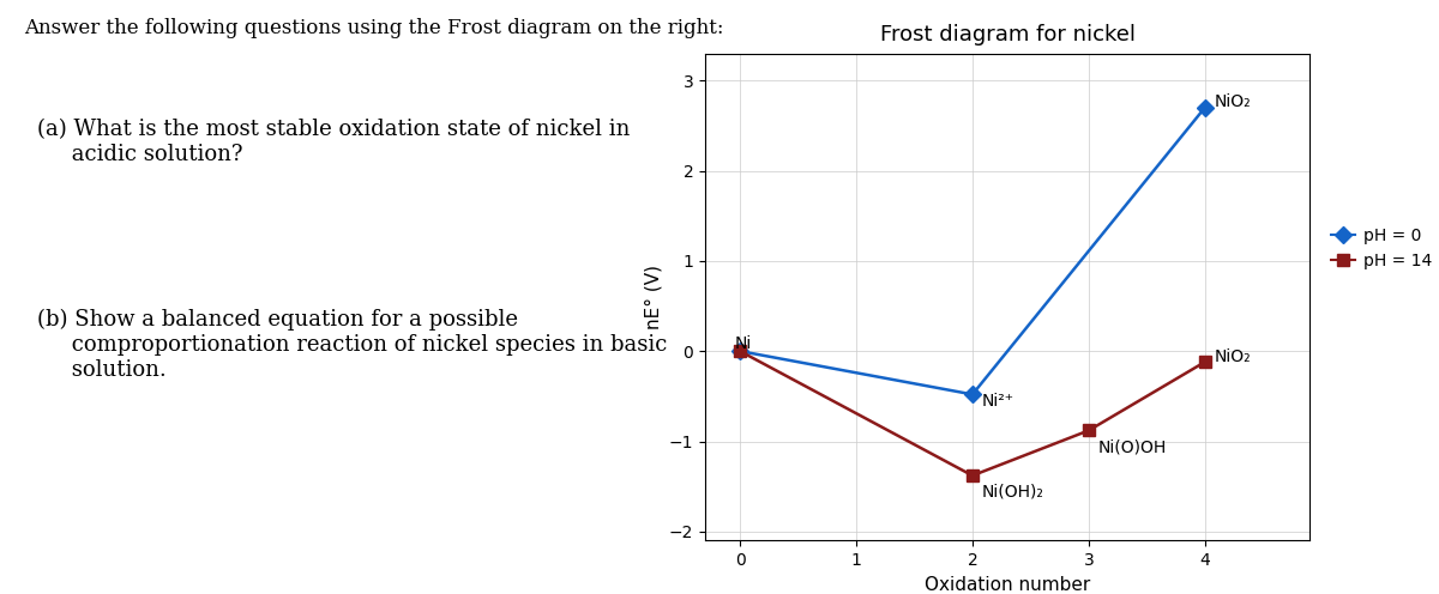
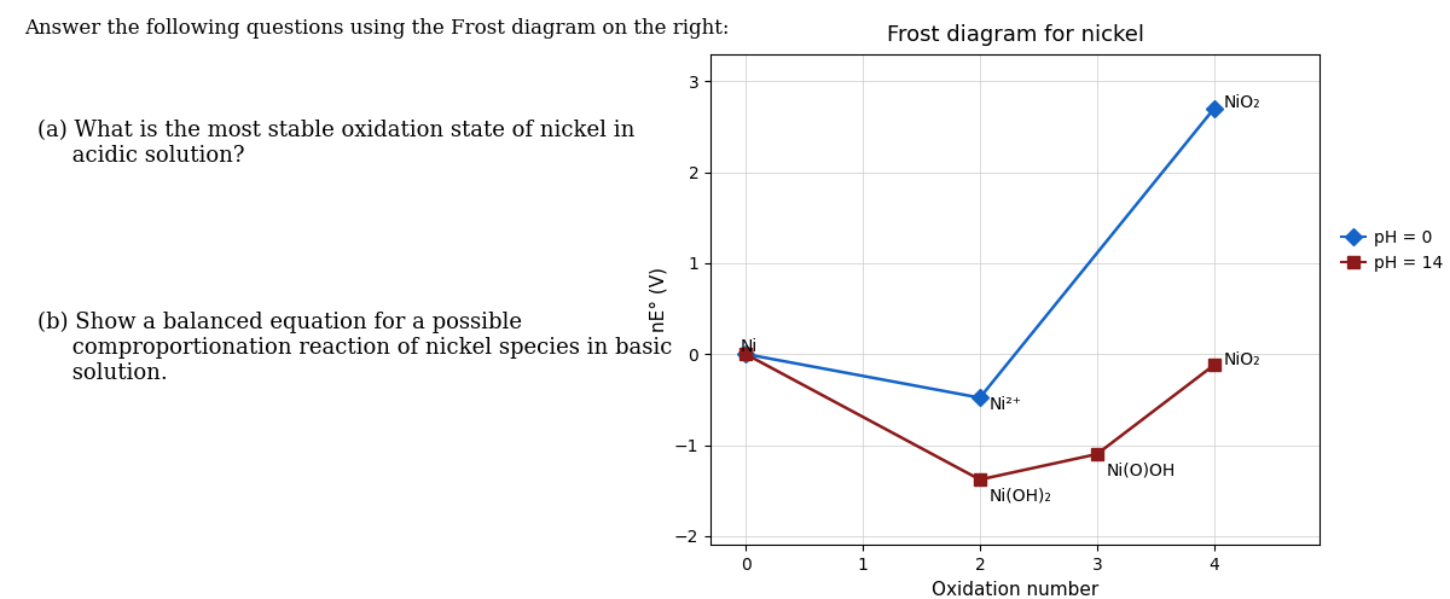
pH = 14/3: -0.88 -> -1.10
